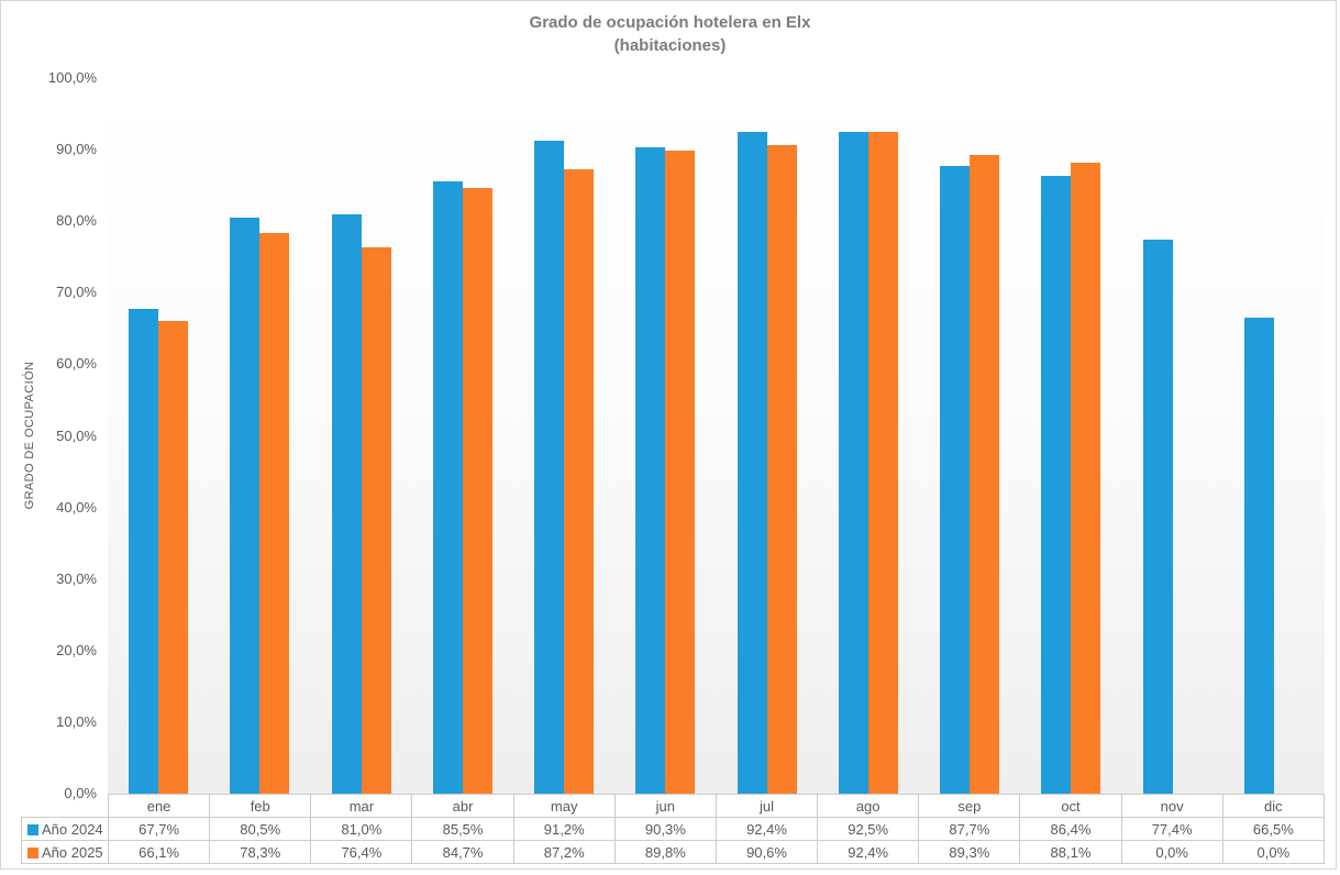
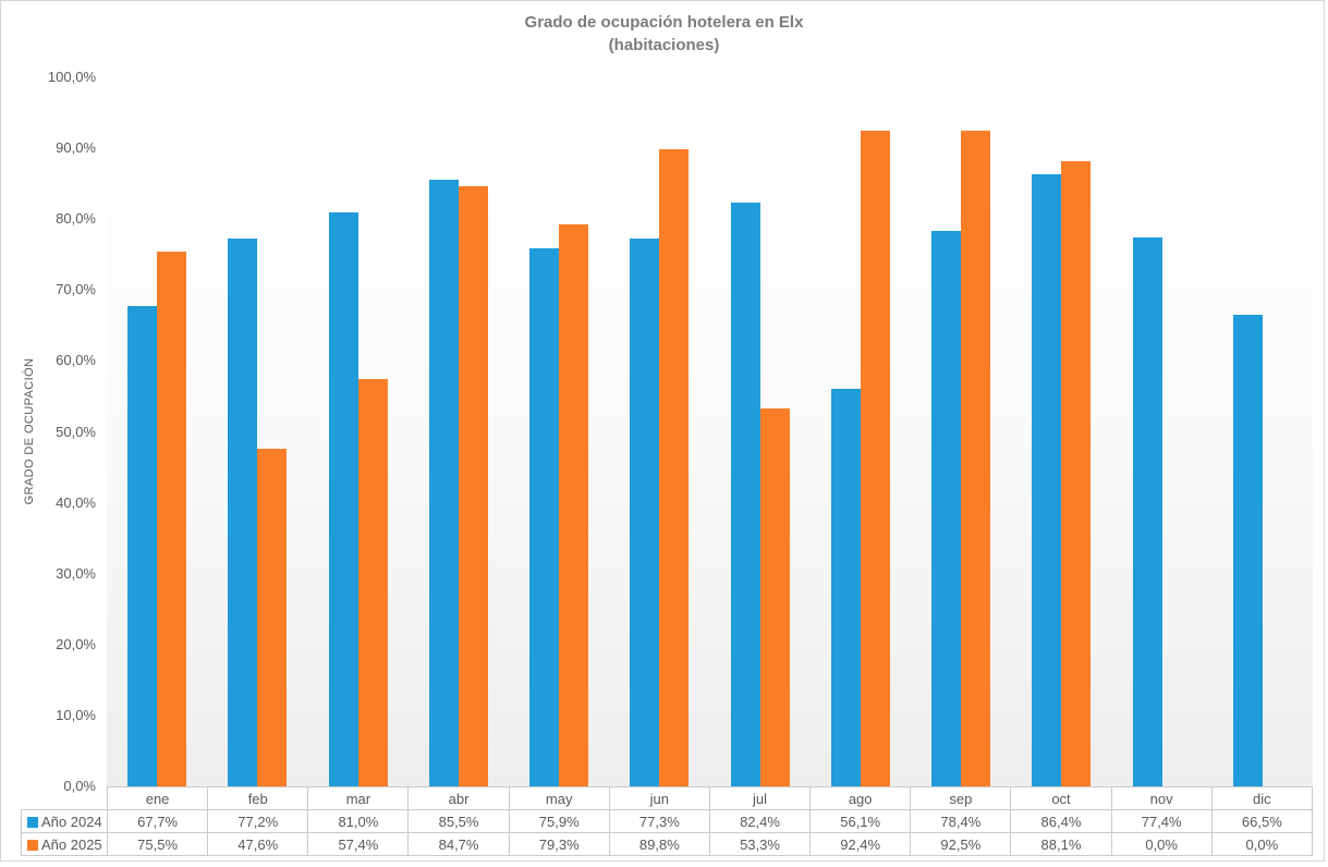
Año 2025/ene: 66,1% -> 75,5%
Año 2024/feb: 80,5% -> 77,2%
Año 2025/feb: 78,3% -> 47,6%
Año 2025/mar: 76,4% -> 57,4%
Año 2024/may: 91,2% -> 75,9%
Año 2025/may: 87,2% -> 79,3%
Año 2024/jun: 90,3% -> 77,3%
Año 2024/jul: 92,4% -> 82,4%
Año 2025/jul: 90,6% -> 53,3%
Año 2024/ago: 92,5% -> 56,1%
Año 2024/sep: 87,7% -> 78,4%
Año 2025/sep: 89,3% -> 92,5%
